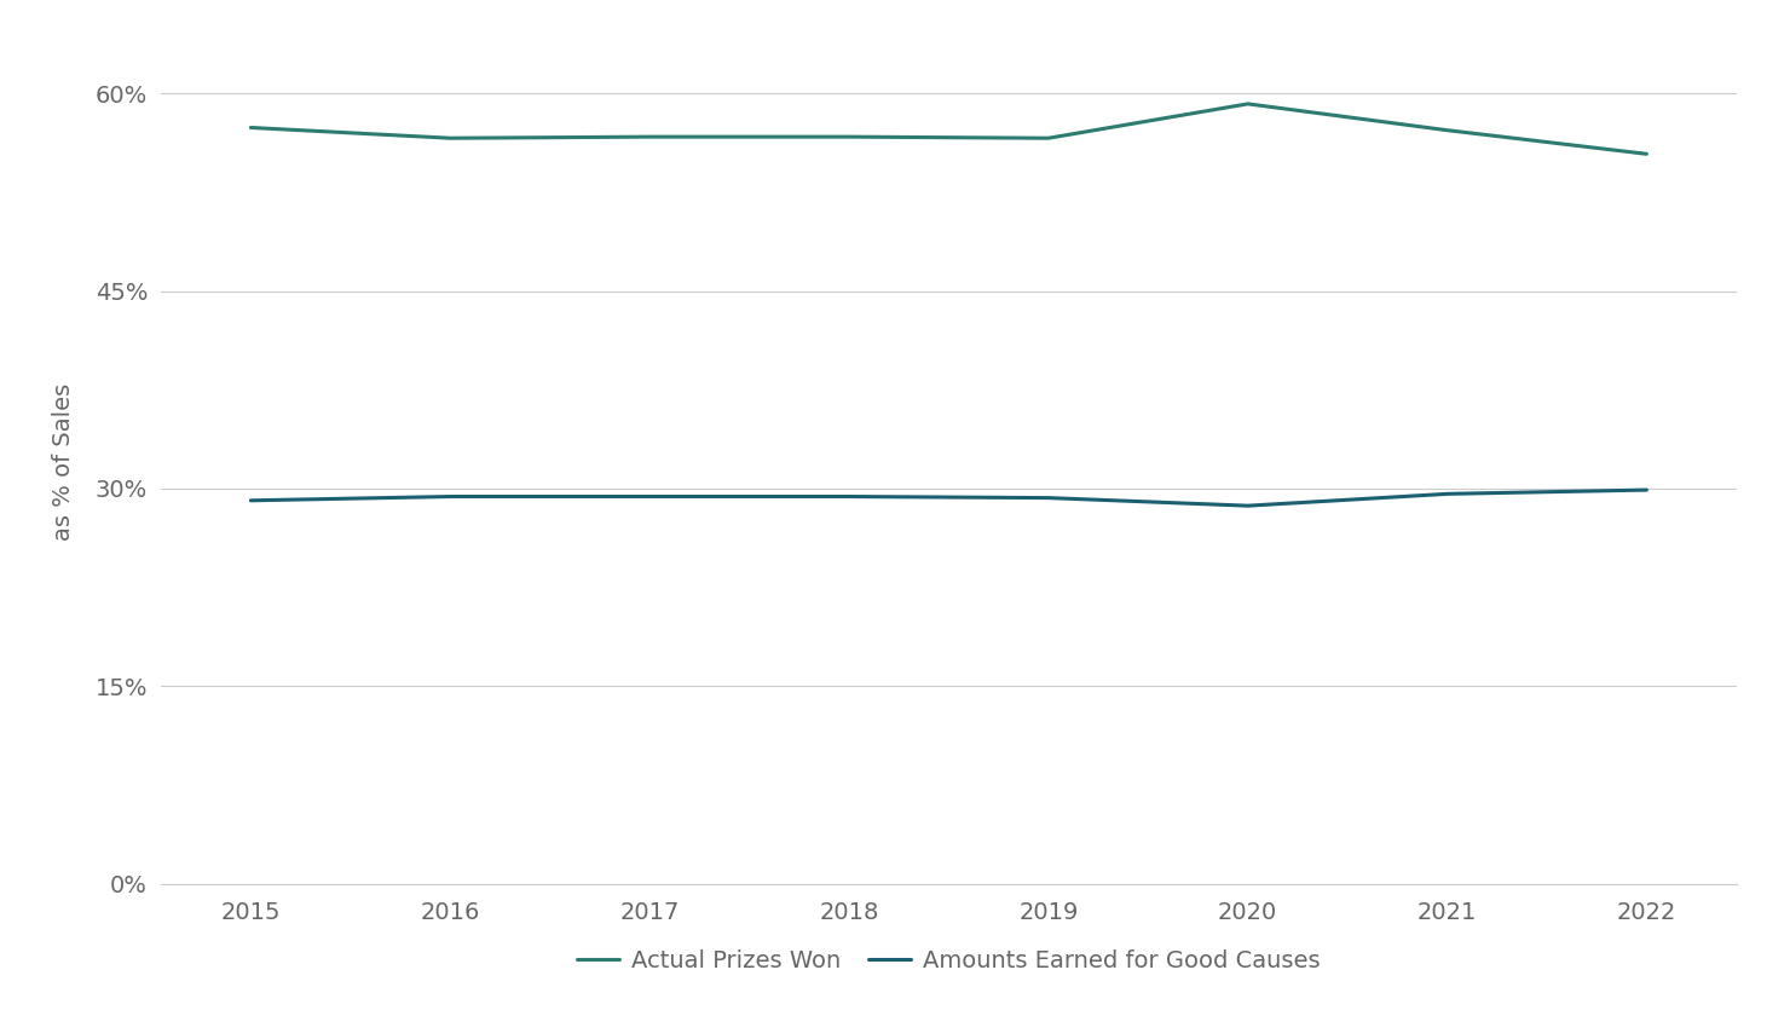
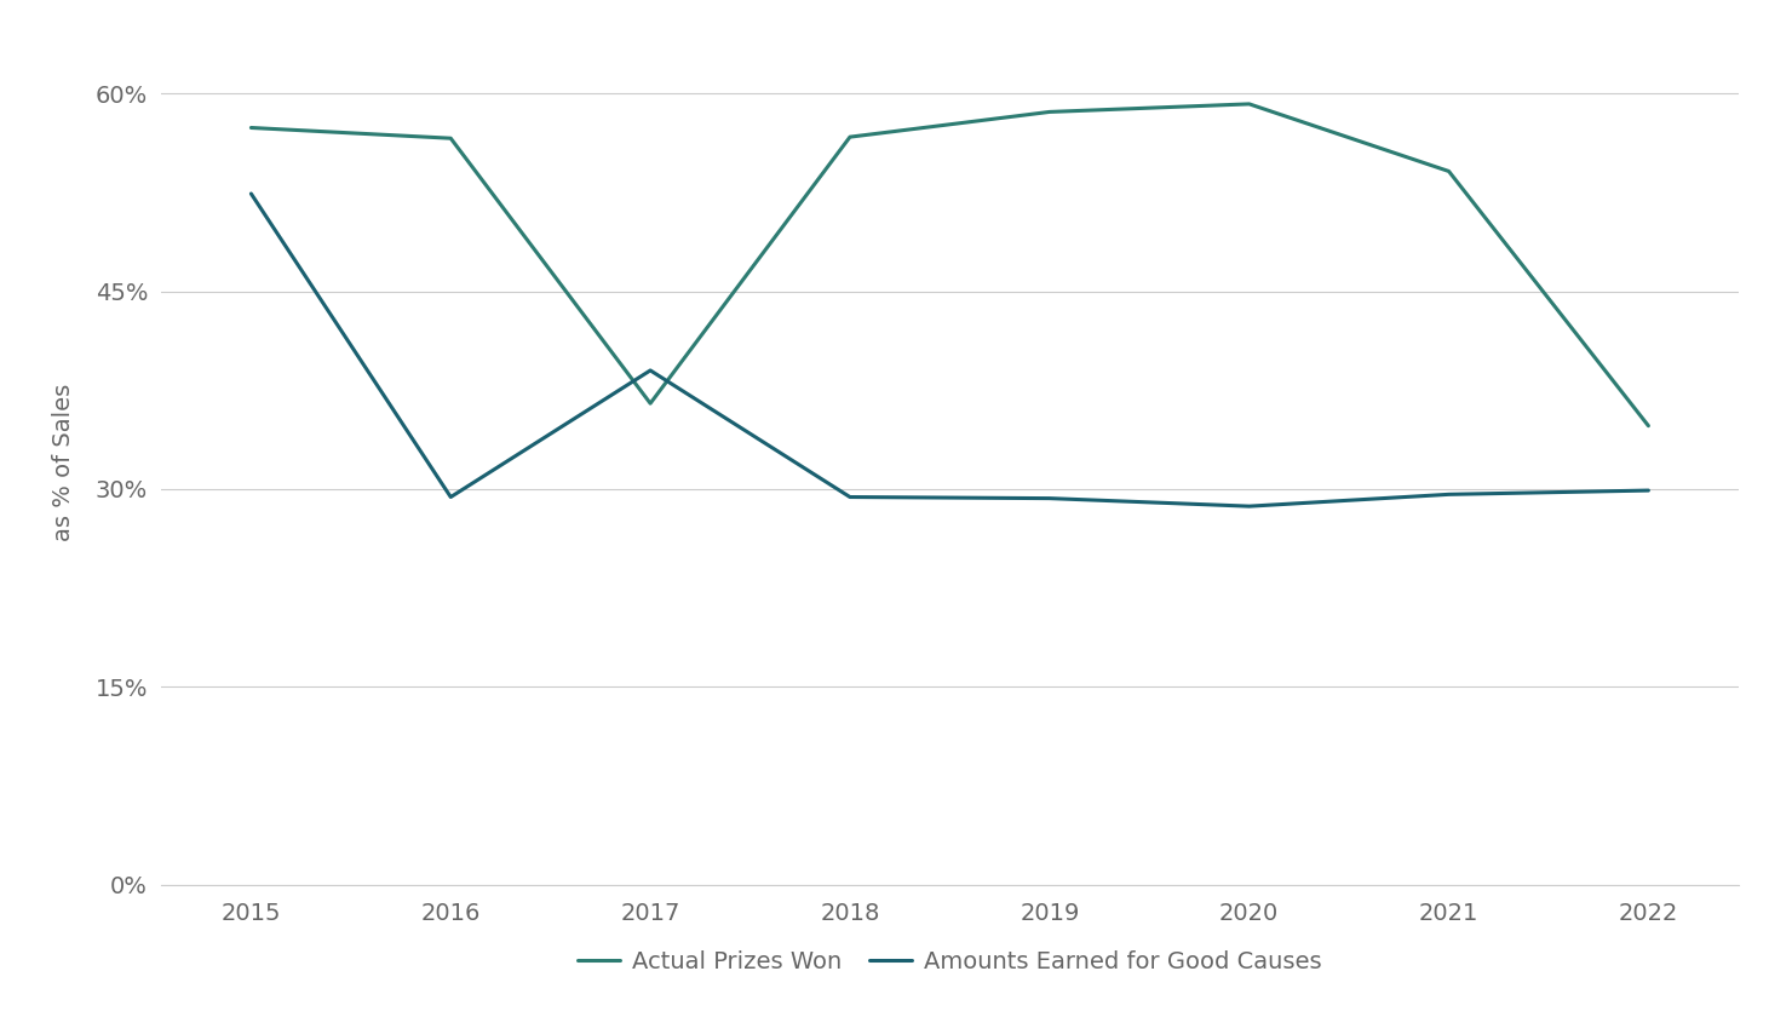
Amounts Earned for Good Causes/2015: 29.1% -> 52.4%
Actual Prizes Won/2017: 56.7% -> 36.5%
Amounts Earned for Good Causes/2017: 29.4% -> 39.0%
Actual Prizes Won/2019: 56.6% -> 58.6%
Actual Prizes Won/2021: 57.2% -> 54.1%
Actual Prizes Won/2022: 55.4% -> 34.8%
